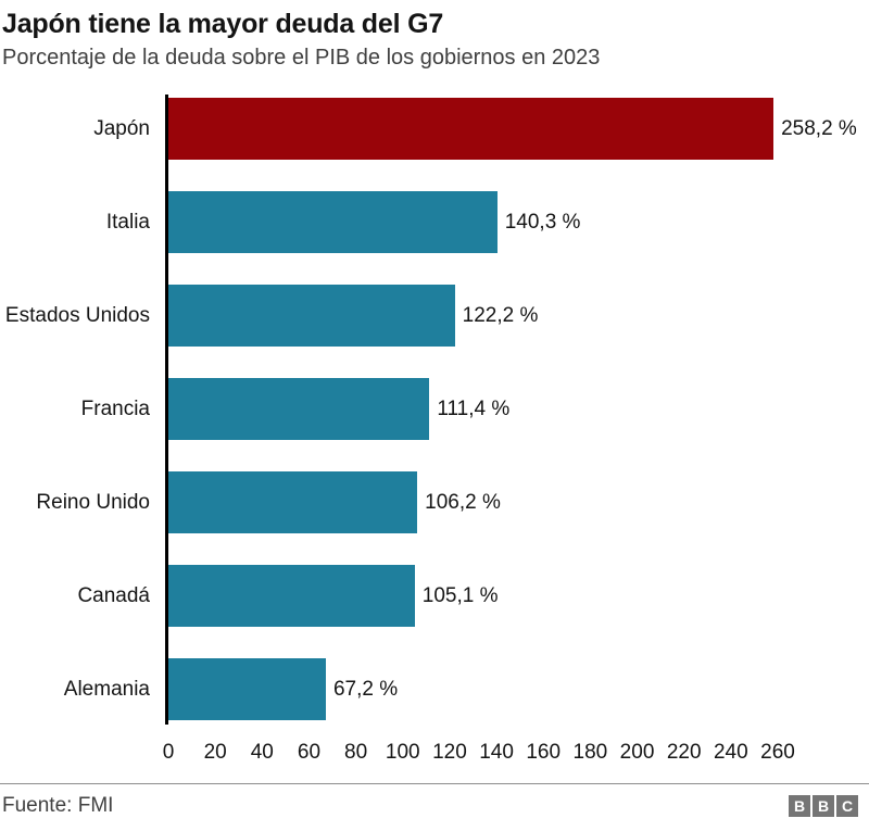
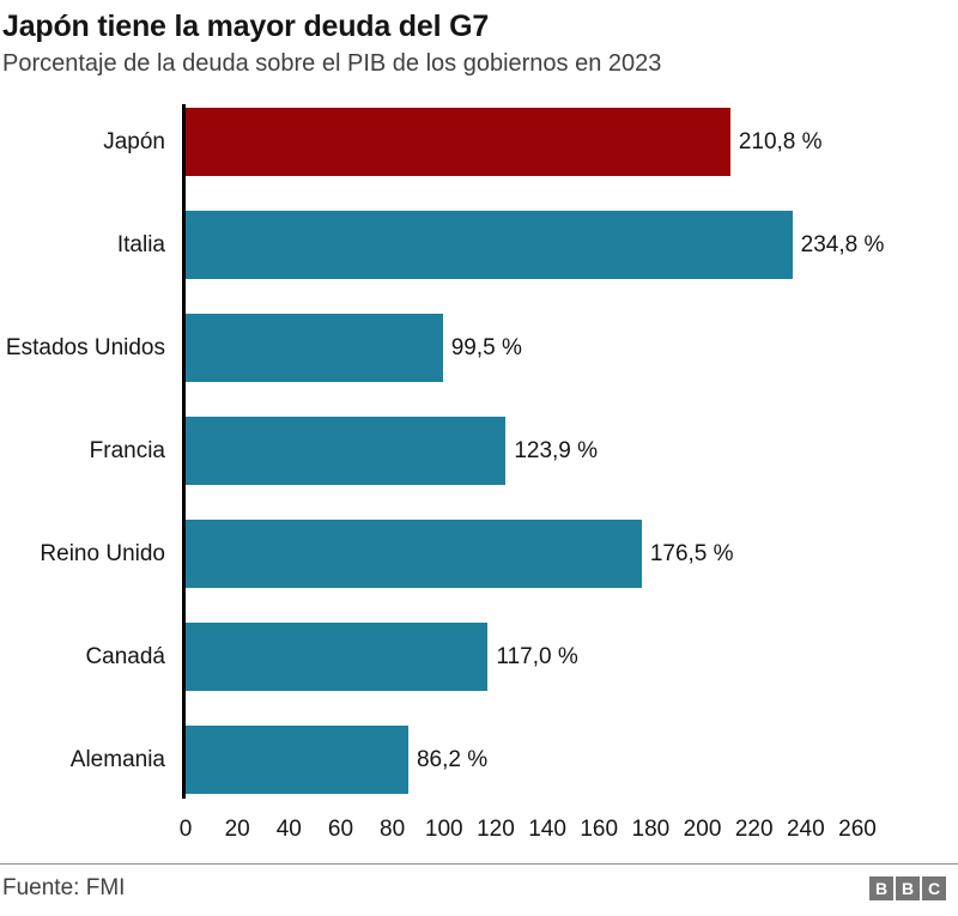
Japón: 258,2 -> 210,8
Italia: 140,3 -> 234,8
Estados Unidos: 122,2 -> 99,5
Francia: 111,4 -> 123,9
Reino Unido: 106,2 -> 176,5
Canadá: 105,1 -> 117,0
Alemania: 67,2 -> 86,2
